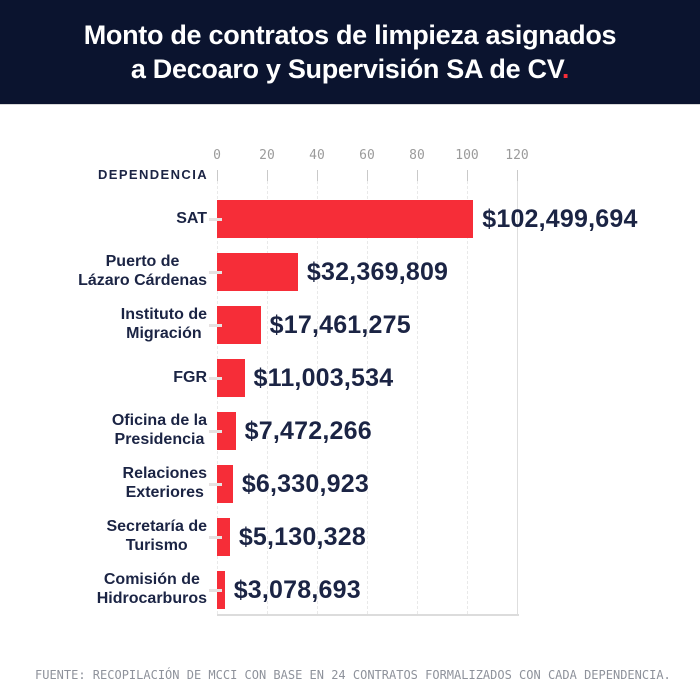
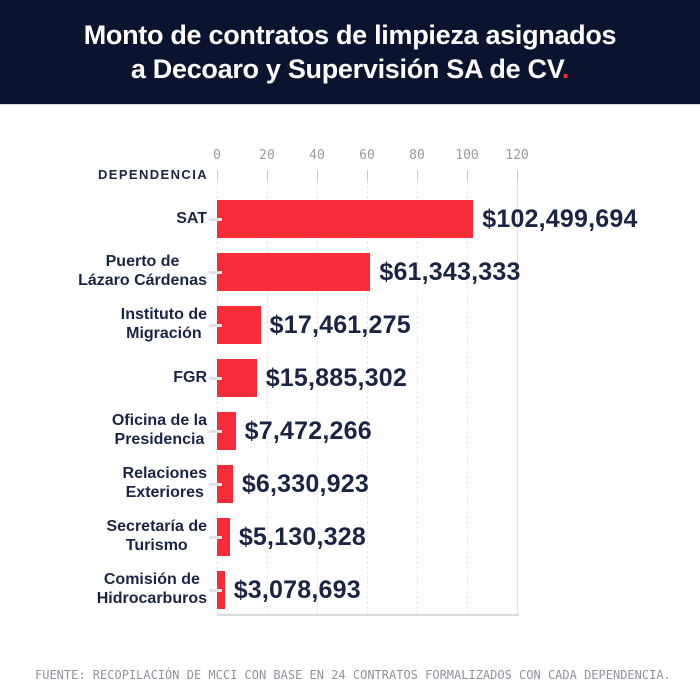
Puerto de Lázaro Cárdenas: $32,369,809 -> $61,343,333
FGR: $11,003,534 -> $15,885,302
